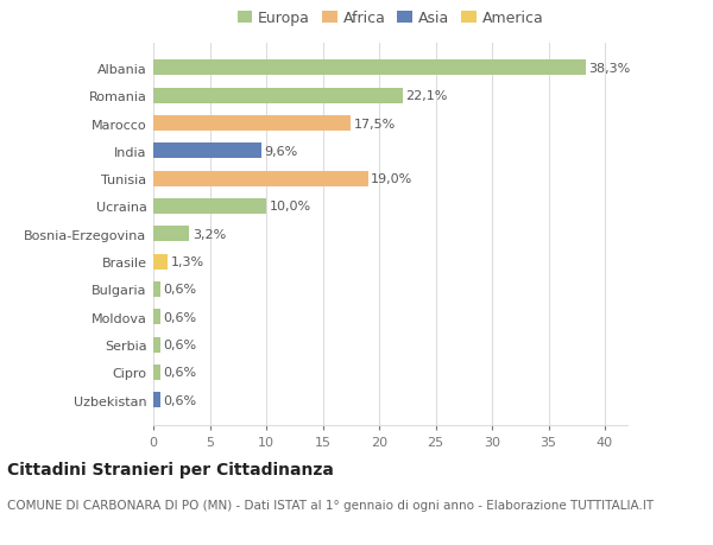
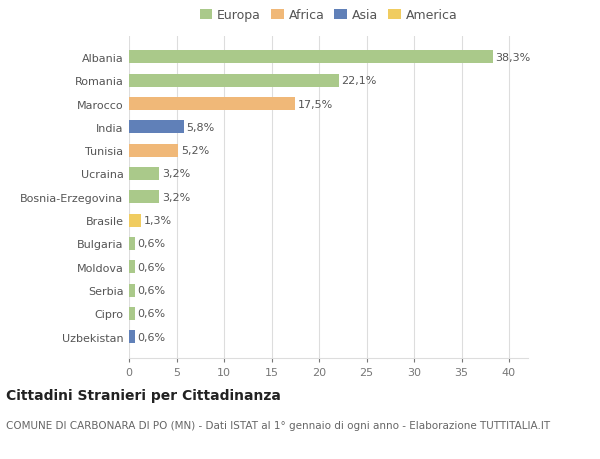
India: 9,6% -> 5,8%
Tunisia: 19,0% -> 5,2%
Ucraina: 10,0% -> 3,2%
